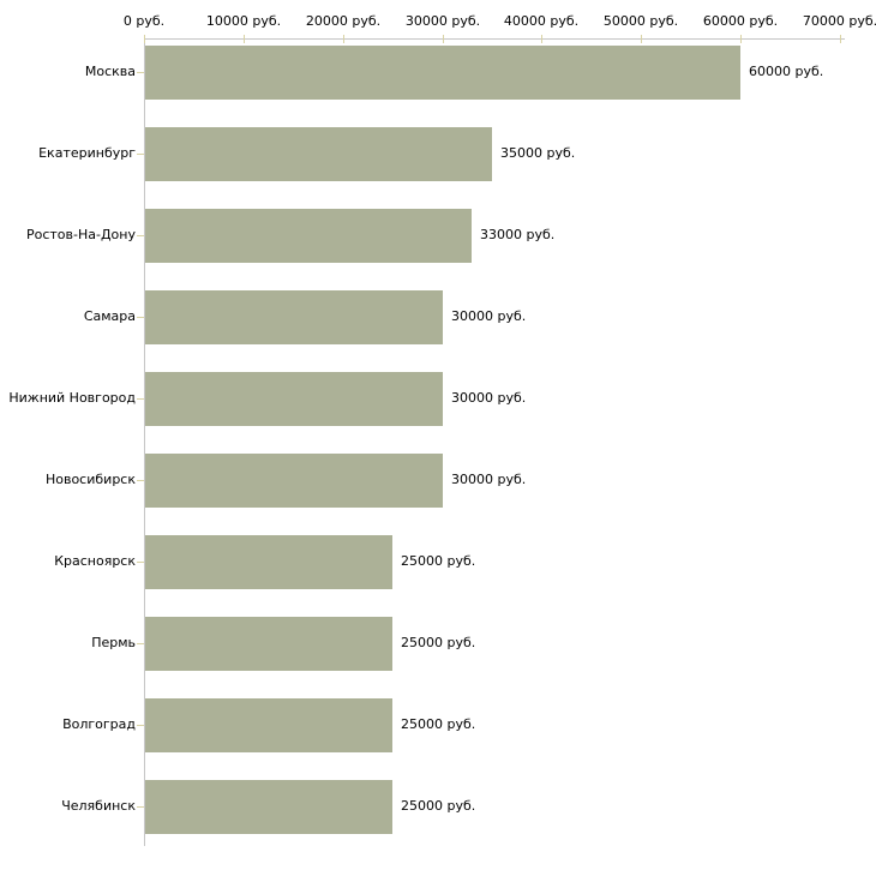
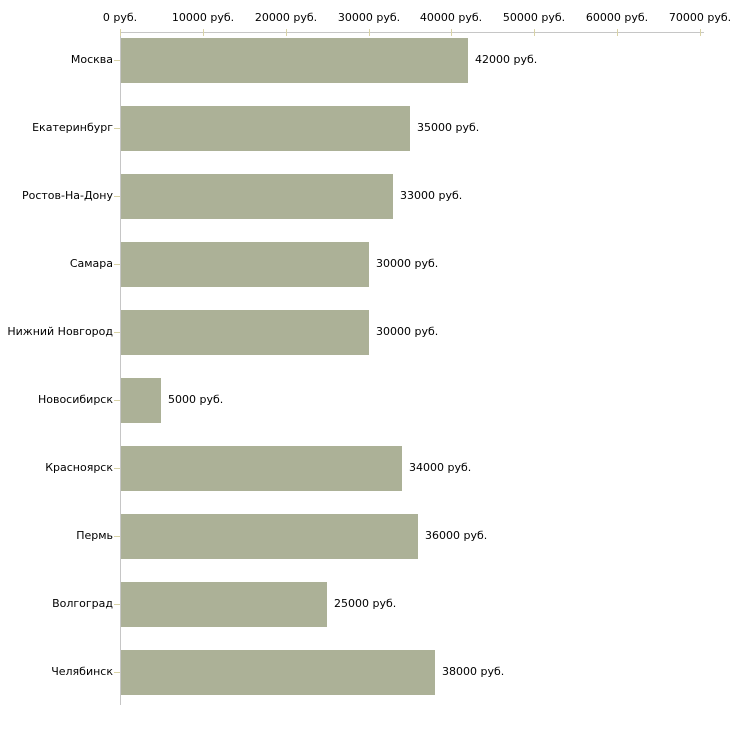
Москва: 60000 -> 42000
Новосибирск: 30000 -> 5000
Красноярск: 25000 -> 34000
Пермь: 25000 -> 36000
Челябинск: 25000 -> 38000
